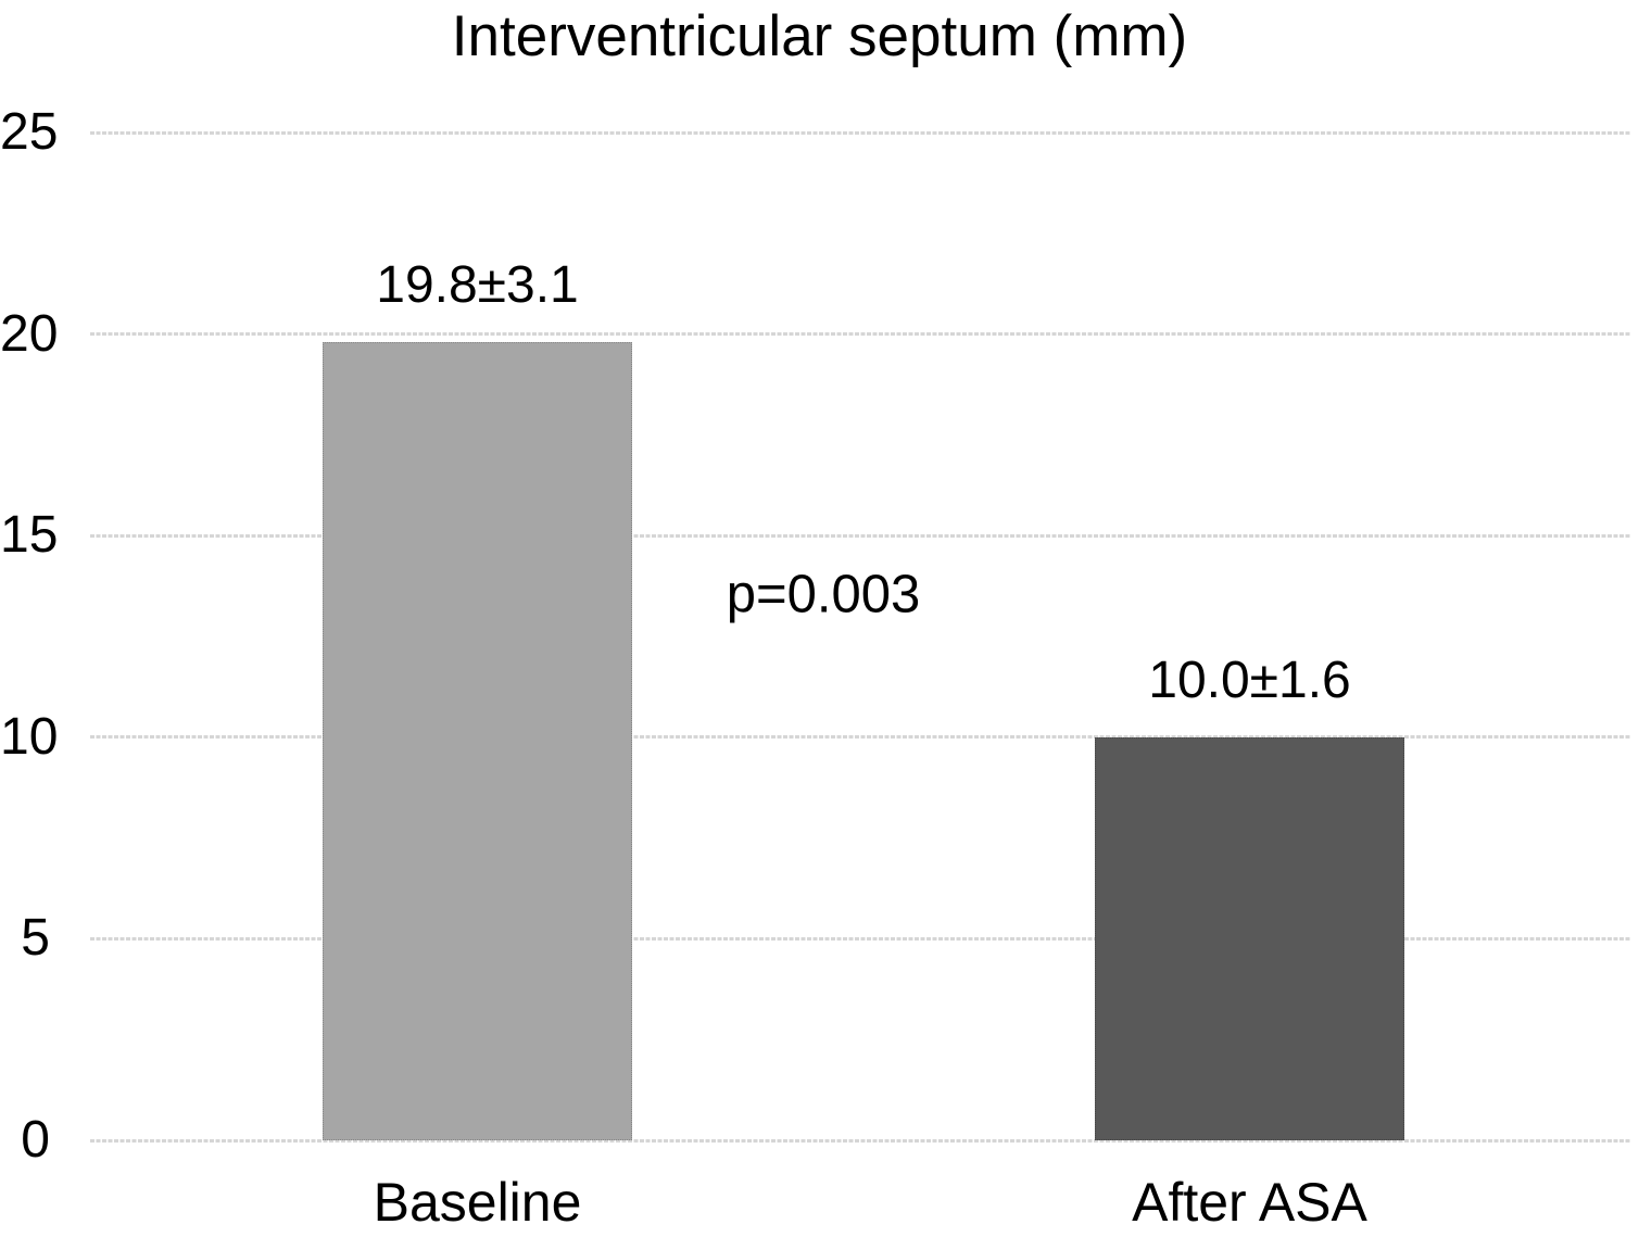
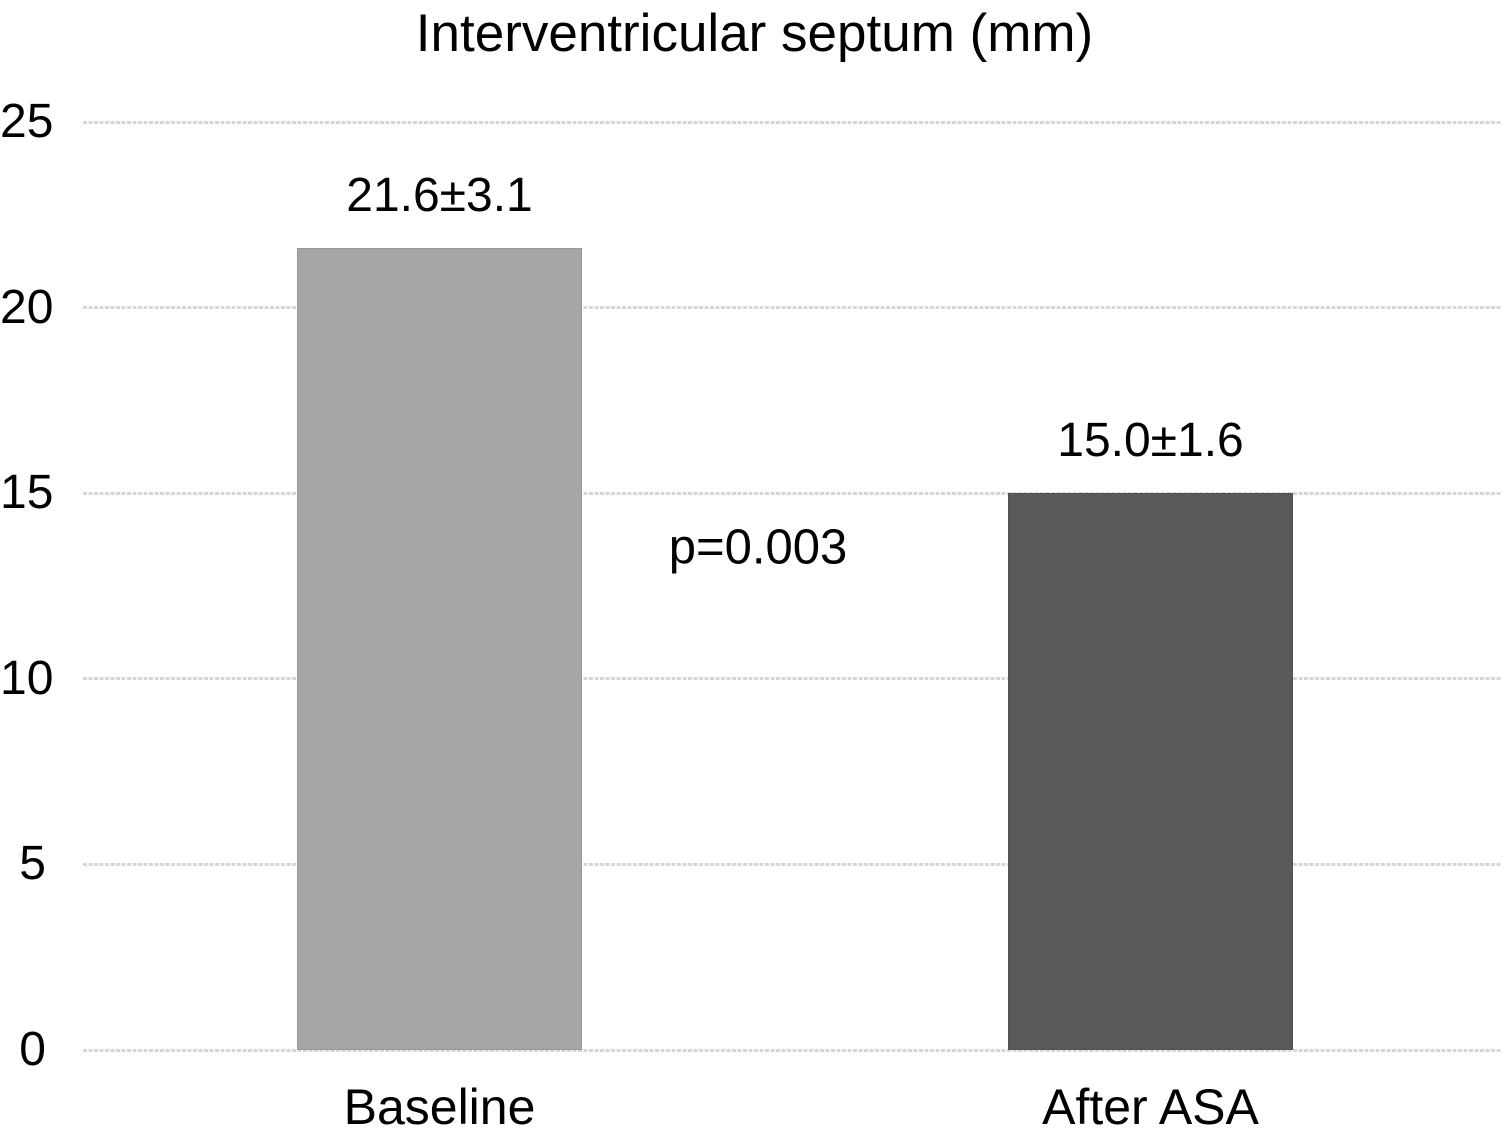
Baseline: 19.8 -> 21.6
After ASA: 10.0 -> 15.0
